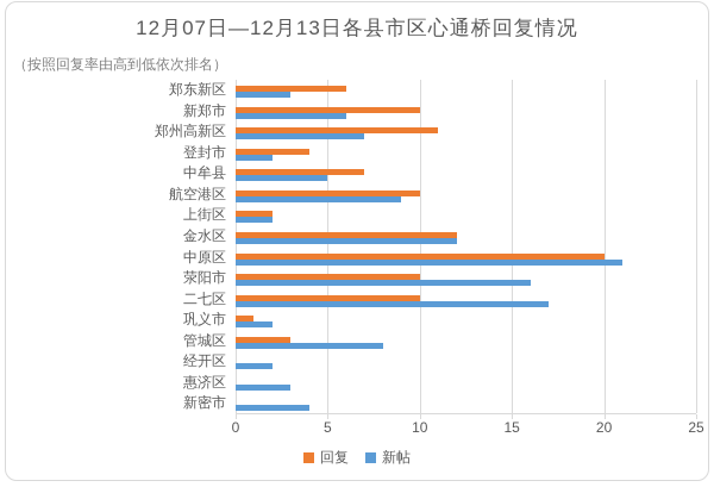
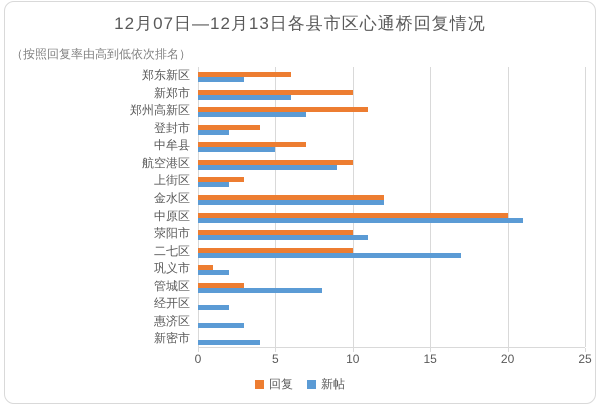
回复/上街区: 2 -> 3
新帖/荥阳市: 16 -> 11
